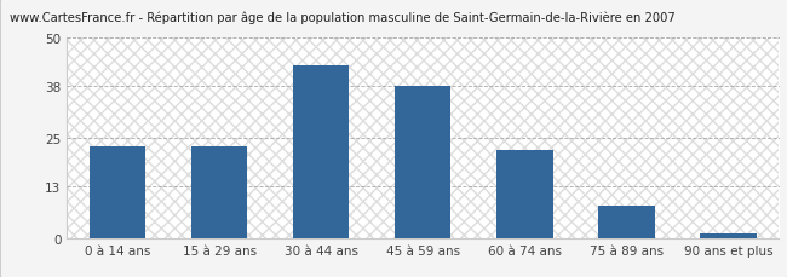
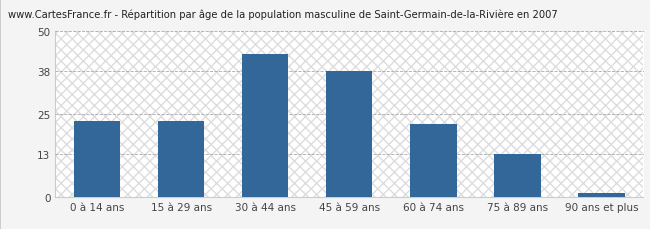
75 à 89 ans: 8 -> 13
